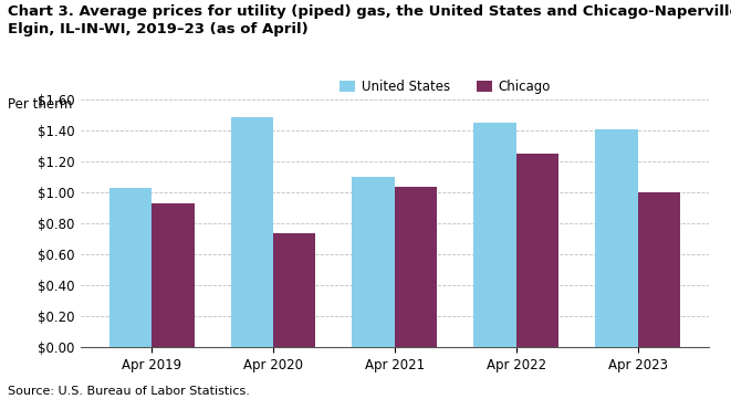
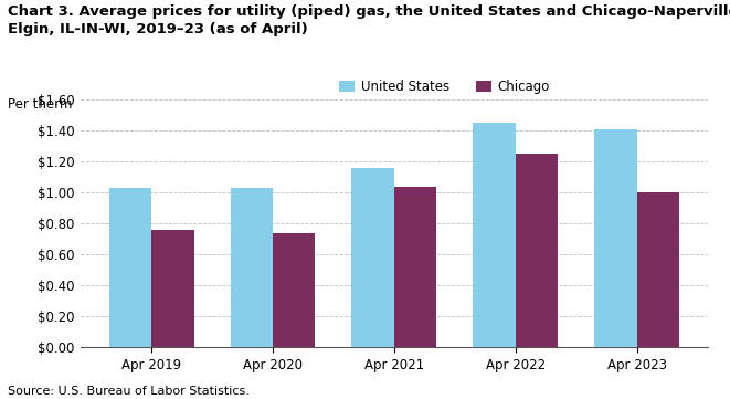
Chicago/Apr 2019: $0.93 -> $0.76
United States/Apr 2020: $1.49 -> $1.03
United States/Apr 2021: $1.10 -> $1.16
